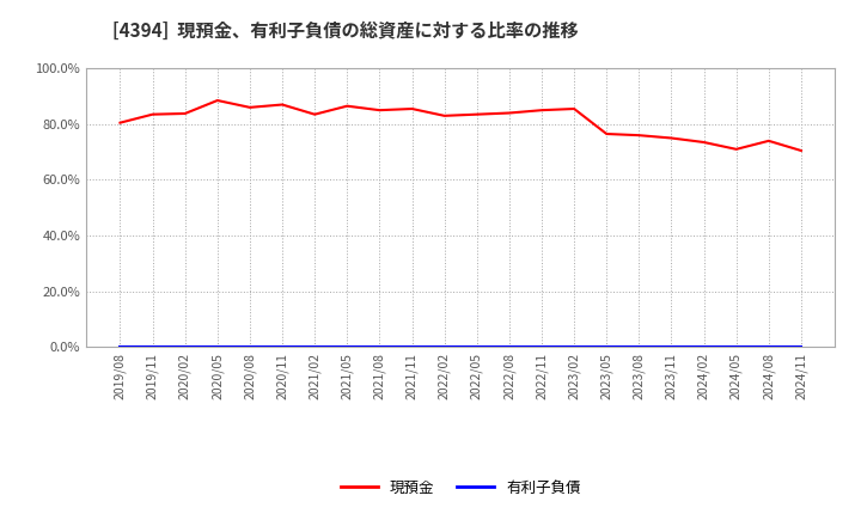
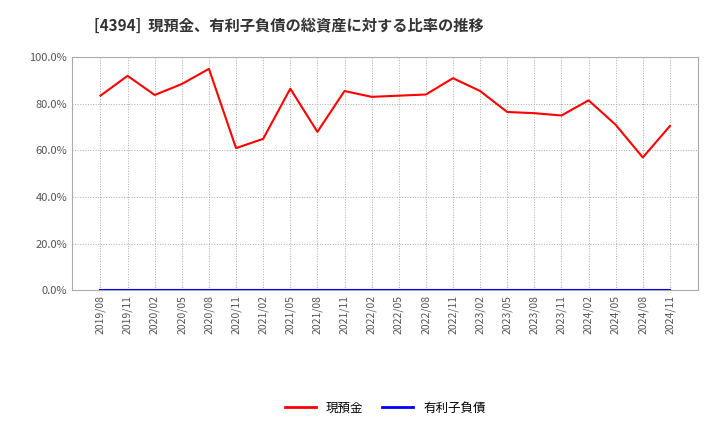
現預金/2019/08: 80.5% -> 83.5%
現預金/2019/11: 83.5% -> 92.0%
現預金/2020/08: 86.0% -> 95.0%
現預金/2020/11: 87.0% -> 61.0%
現預金/2021/02: 83.5% -> 65.0%
現預金/2021/08: 85.0% -> 68.0%
現預金/2022/11: 85.0% -> 91.0%
現預金/2024/02: 73.5% -> 81.5%
現預金/2024/08: 74.0% -> 57.0%
